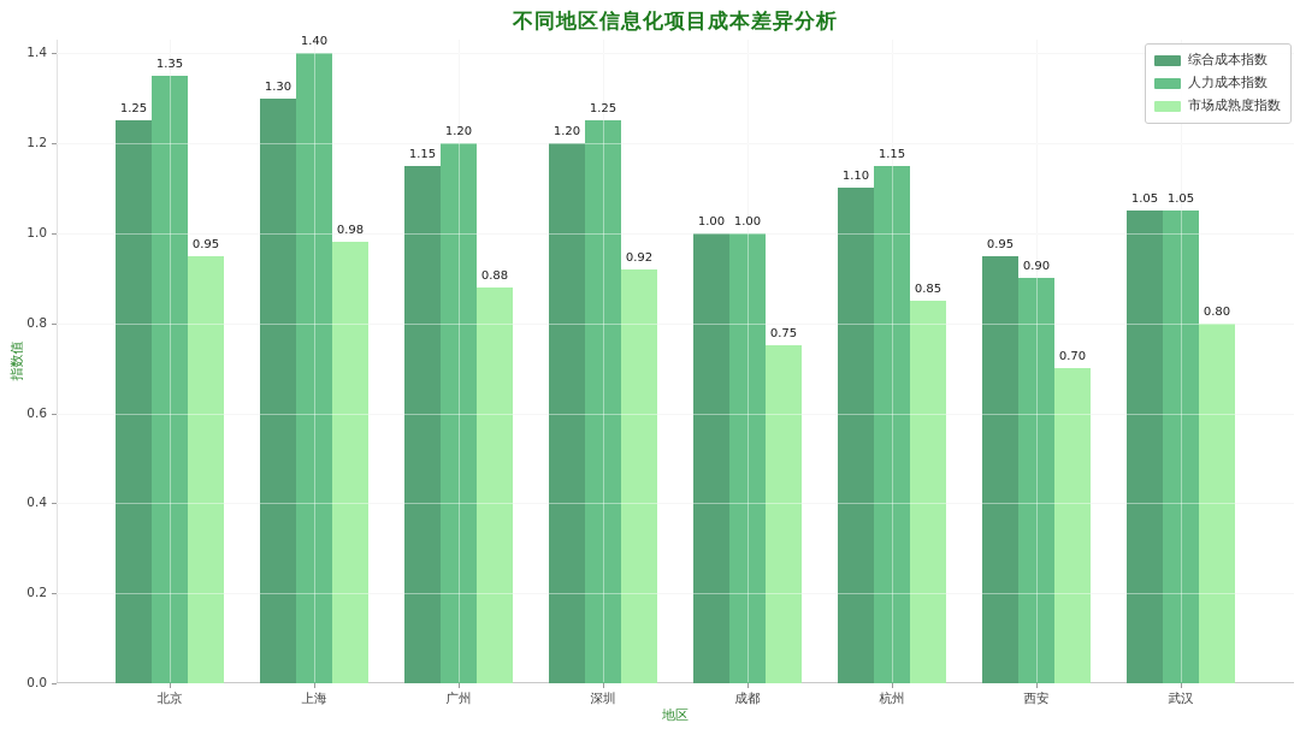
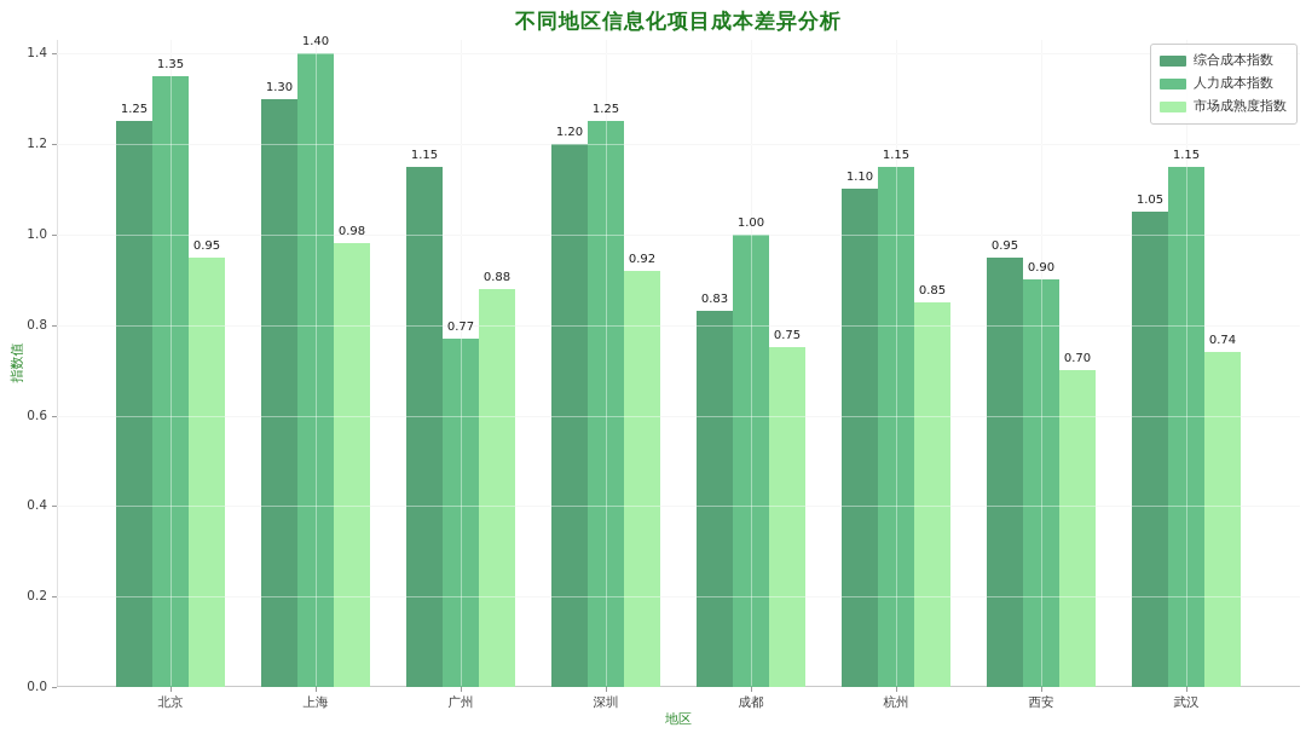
人力成本指数/广州: 1.20 -> 0.77
综合成本指数/成都: 1.00 -> 0.83
人力成本指数/武汉: 1.05 -> 1.15
市场成熟度指数/武汉: 0.80 -> 0.74
